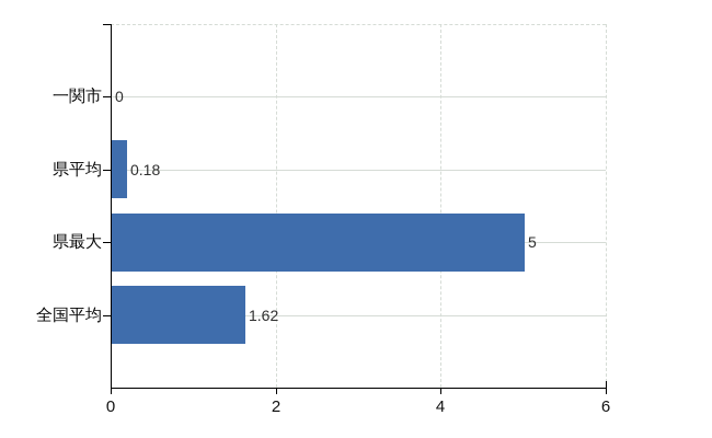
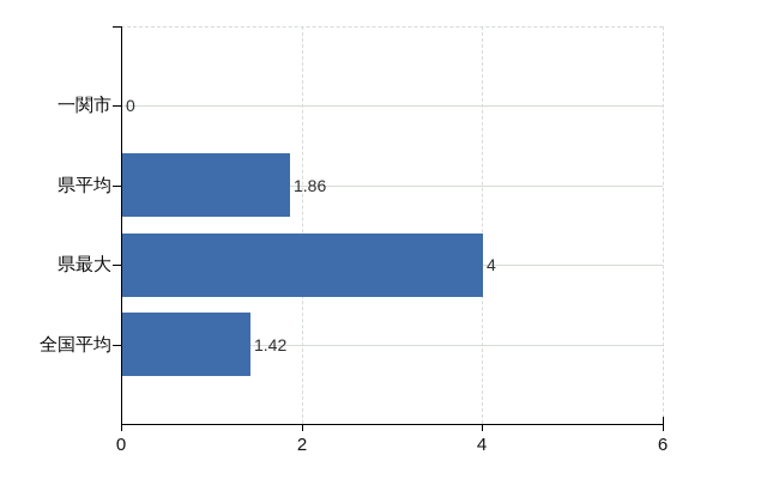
県平均: 0.18 -> 1.86
県最大: 5 -> 4
全国平均: 1.62 -> 1.42
